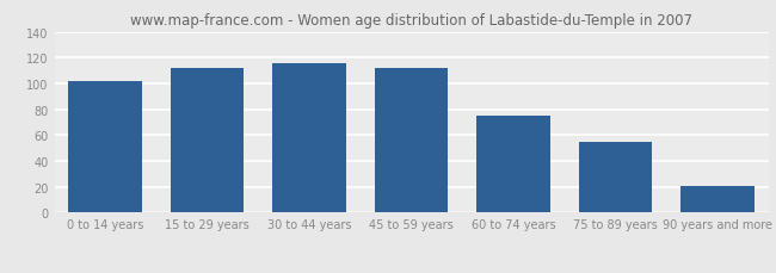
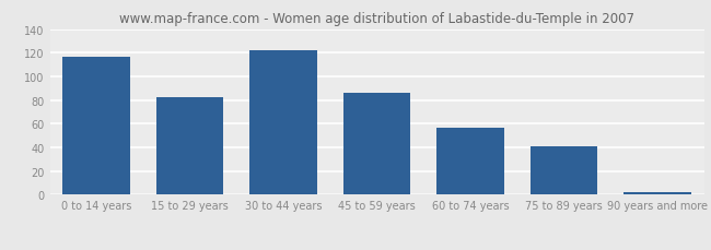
0 to 14 years: 102 -> 117
15 to 29 years: 112 -> 82
30 to 44 years: 116 -> 122
45 to 59 years: 112 -> 86
60 to 74 years: 75 -> 57
75 to 89 years: 55 -> 41
90 years and more: 21 -> 2
